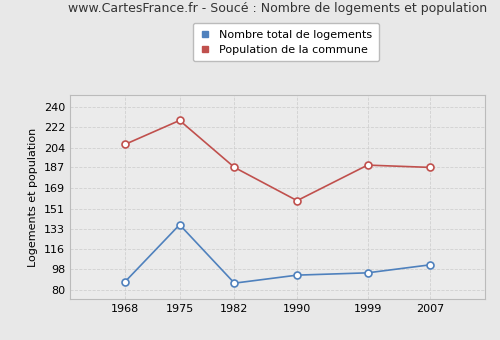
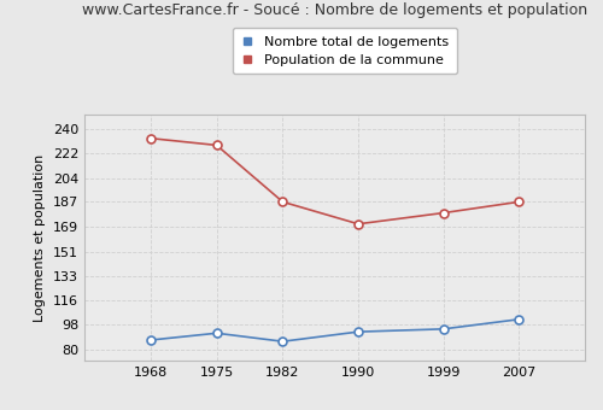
Population de la commune/1968: 207 -> 233
Nombre total de logements/1975: 137 -> 92
Population de la commune/1990: 158 -> 171
Population de la commune/1999: 189 -> 179
